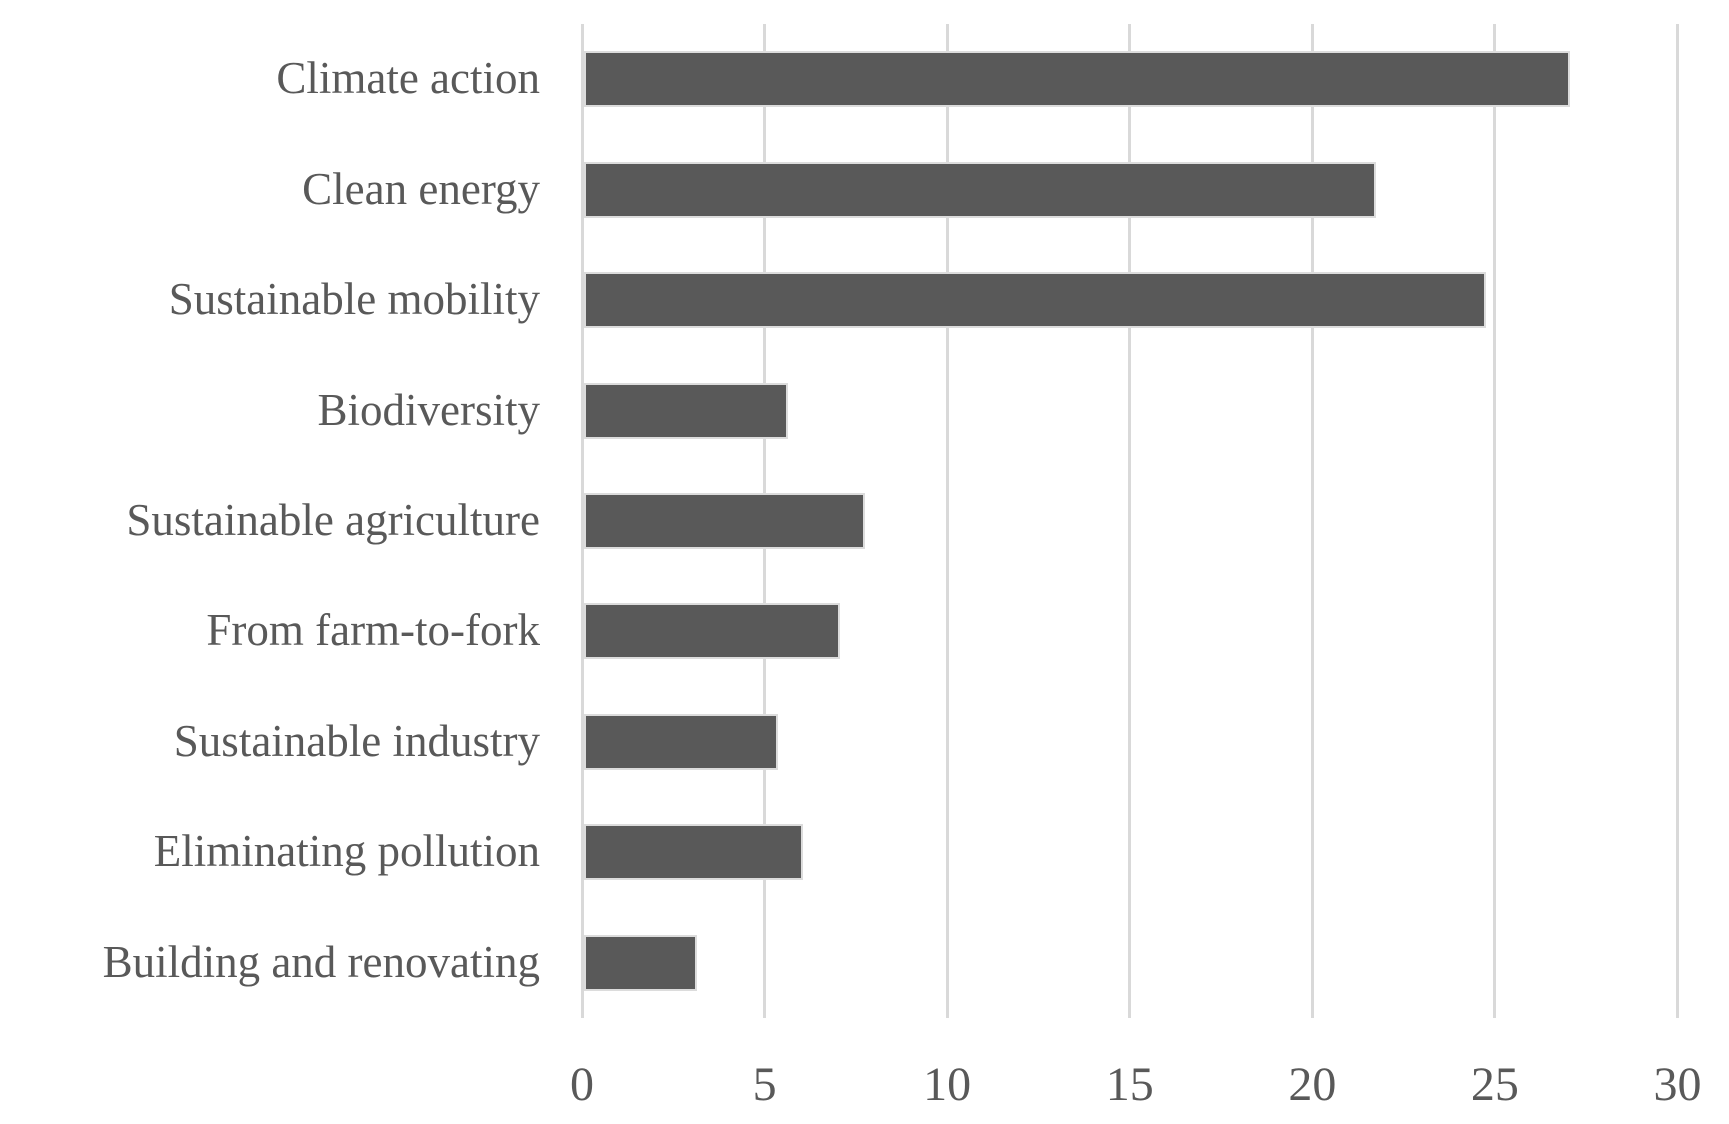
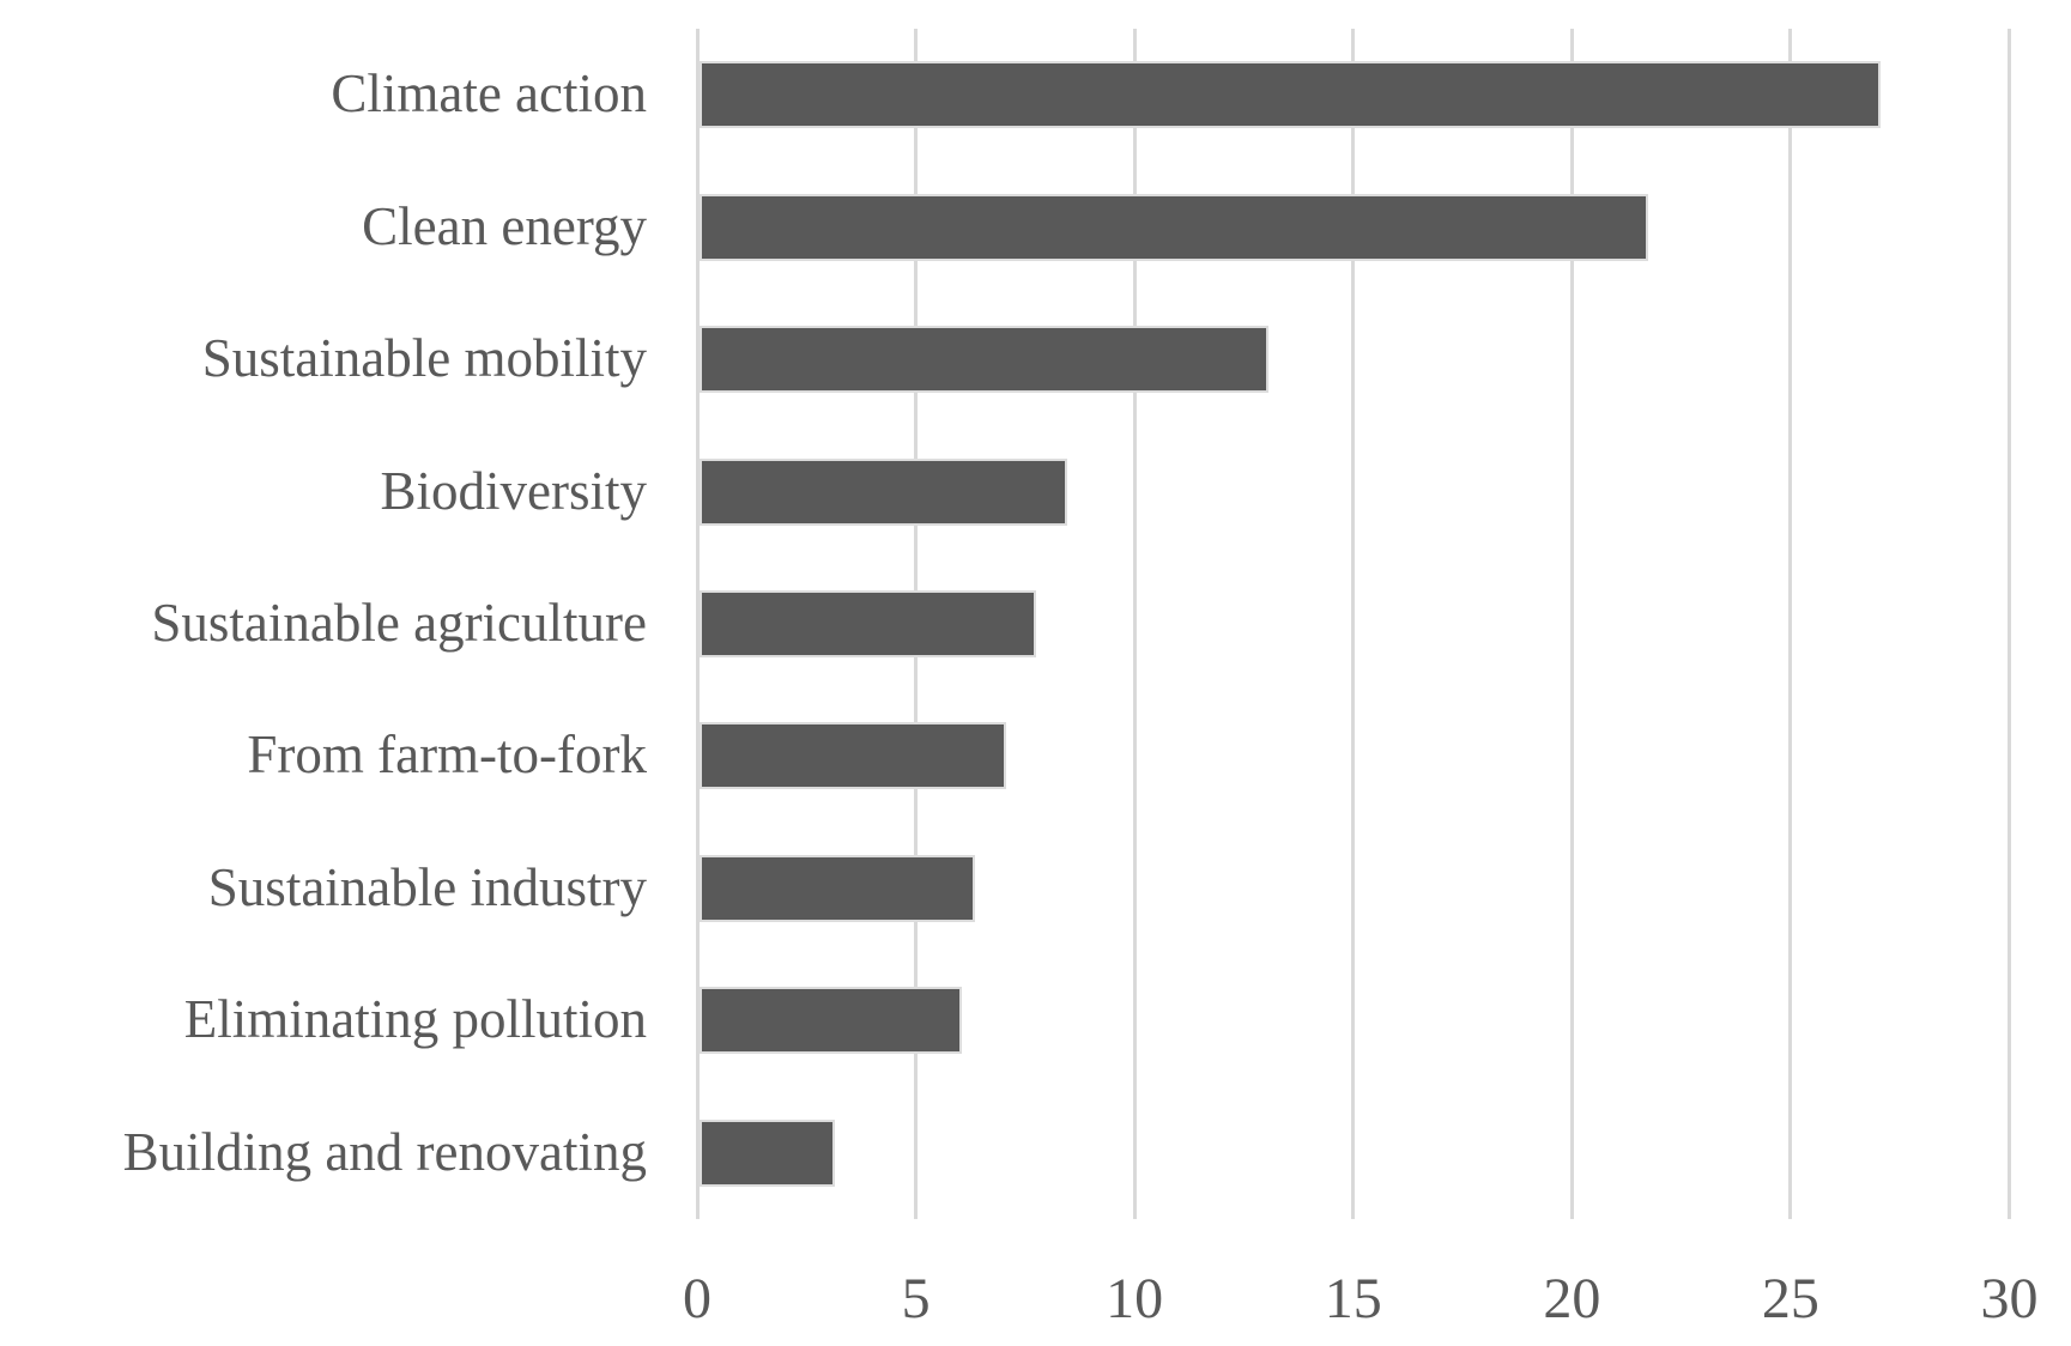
Sustainable mobility: 24.7 -> 13.0
Biodiversity: 5.6 -> 8.4
Sustainable industry: 5.3 -> 6.3
